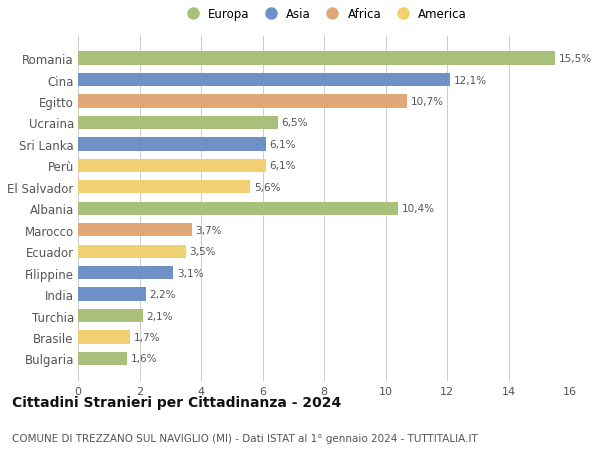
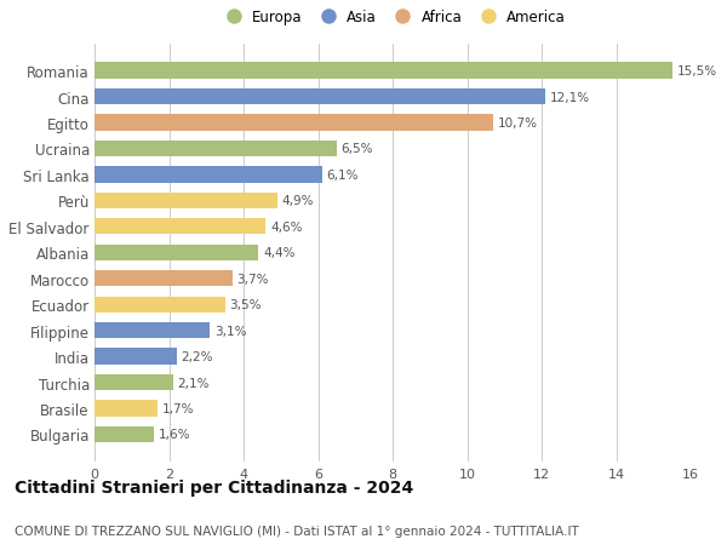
Perù: 6,1% -> 4,9%
El Salvador: 5,6% -> 4,6%
Albania: 10,4% -> 4,4%
